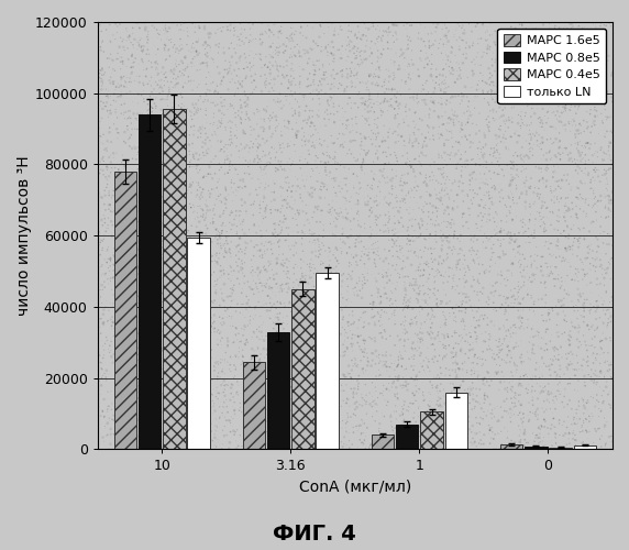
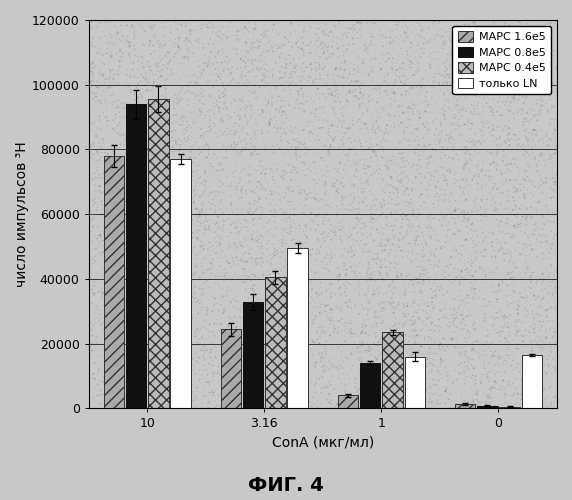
только LN/10: 59500 -> 77000
МАРС 0.4e5/3.16: 45000 -> 40500
МАРС 0.8e5/1: 7000 -> 14000
МАРС 0.4e5/1: 10500 -> 23500
только LN/0: 1200 -> 16500
